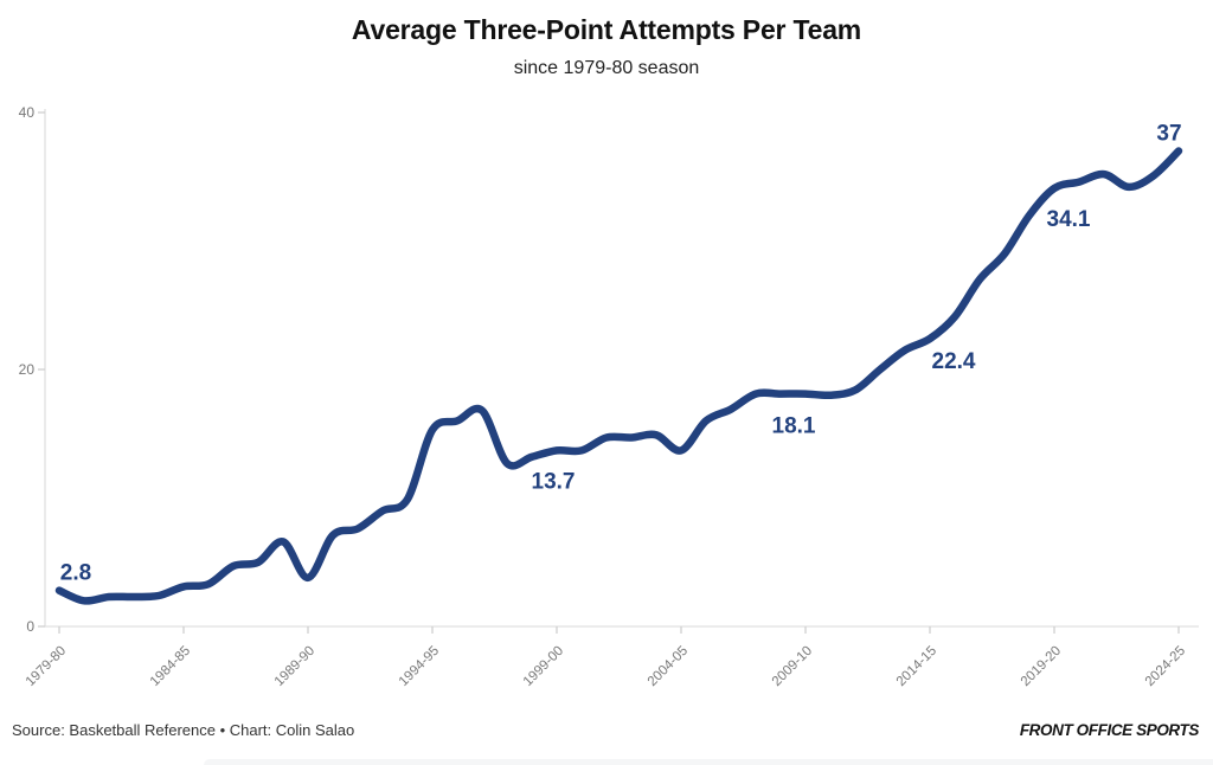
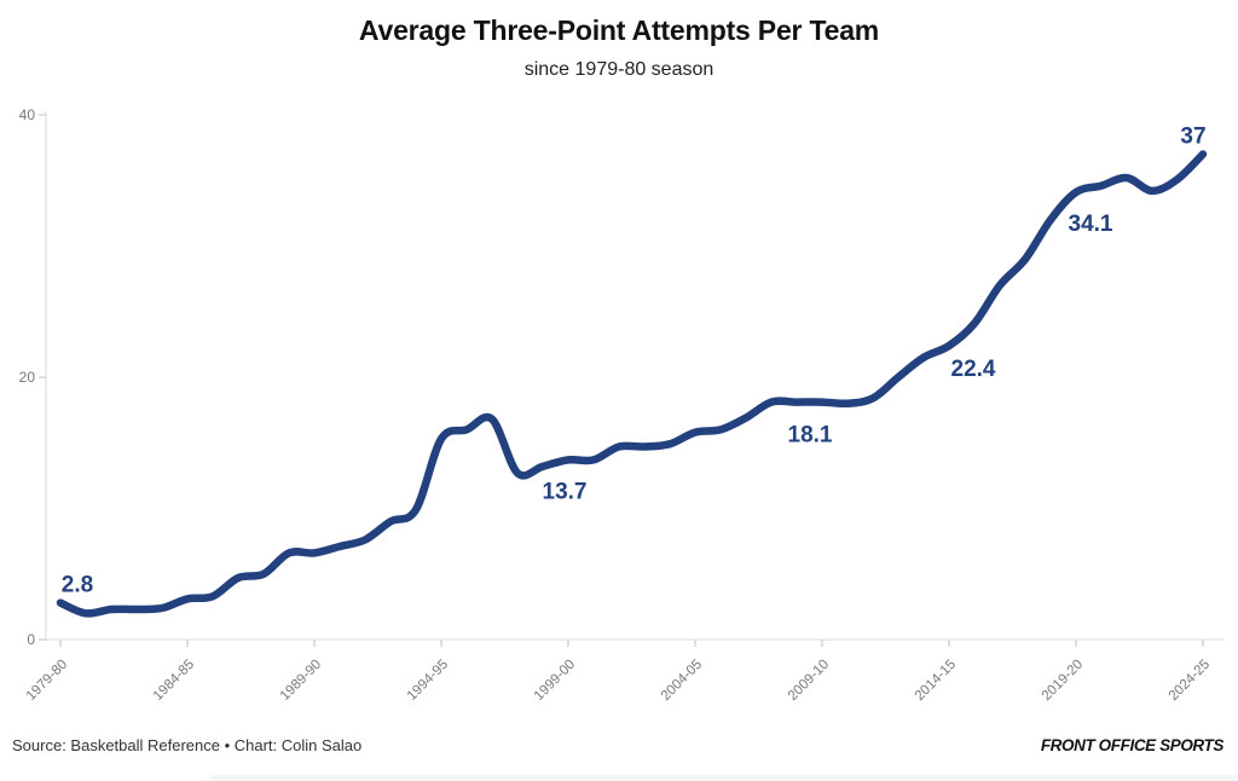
1989-90: 3.8 -> 6.6
2004-05: 13.7 -> 15.8
